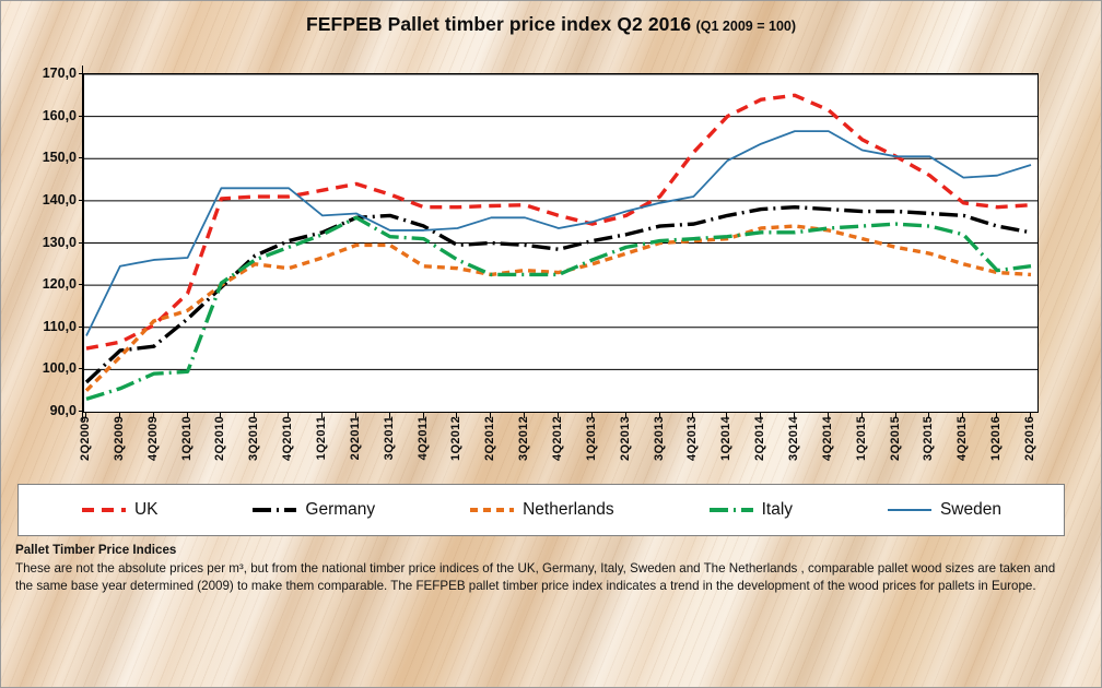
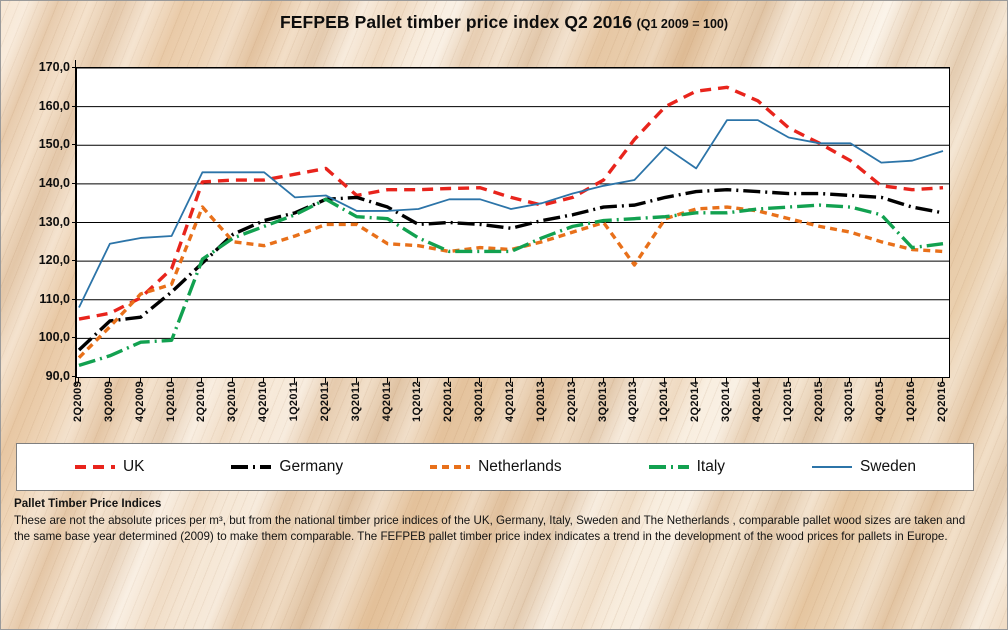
Netherlands/2Q2010: 120 -> 134
UK/3Q2011: 142 -> 137
Netherlands/4Q2013: 130 -> 119
Sweden/2Q2014: 154 -> 144
